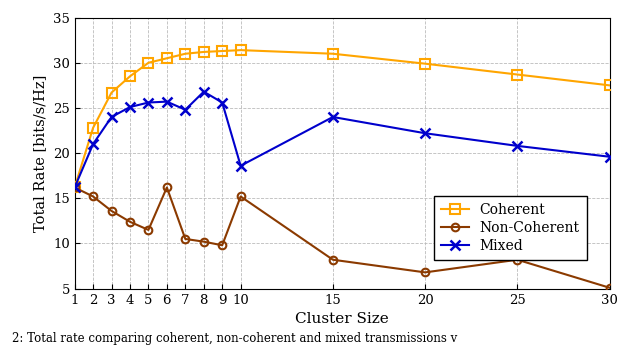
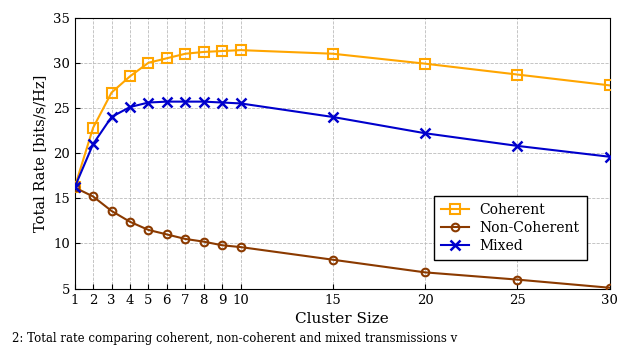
Non-Coherent/6: 16.2 -> 11.0
Mixed/7: 24.8 -> 25.7
Mixed/8: 26.8 -> 25.7
Non-Coherent/10: 15.2 -> 9.6
Mixed/10: 18.6 -> 25.5
Non-Coherent/25: 8.2 -> 6.0
